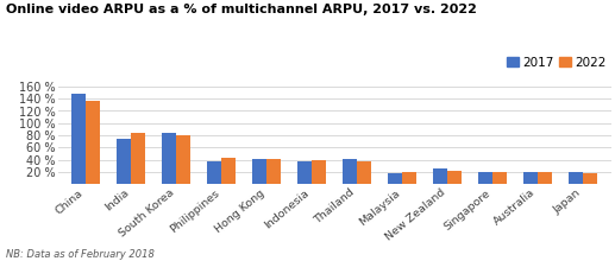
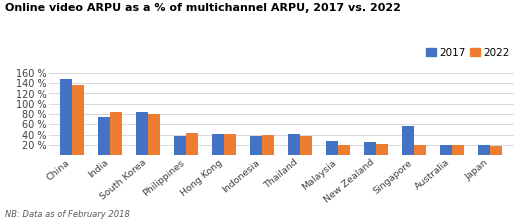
2017/Malaysia: 18 % -> 28 %
2017/Singapore: 20 % -> 56 %
